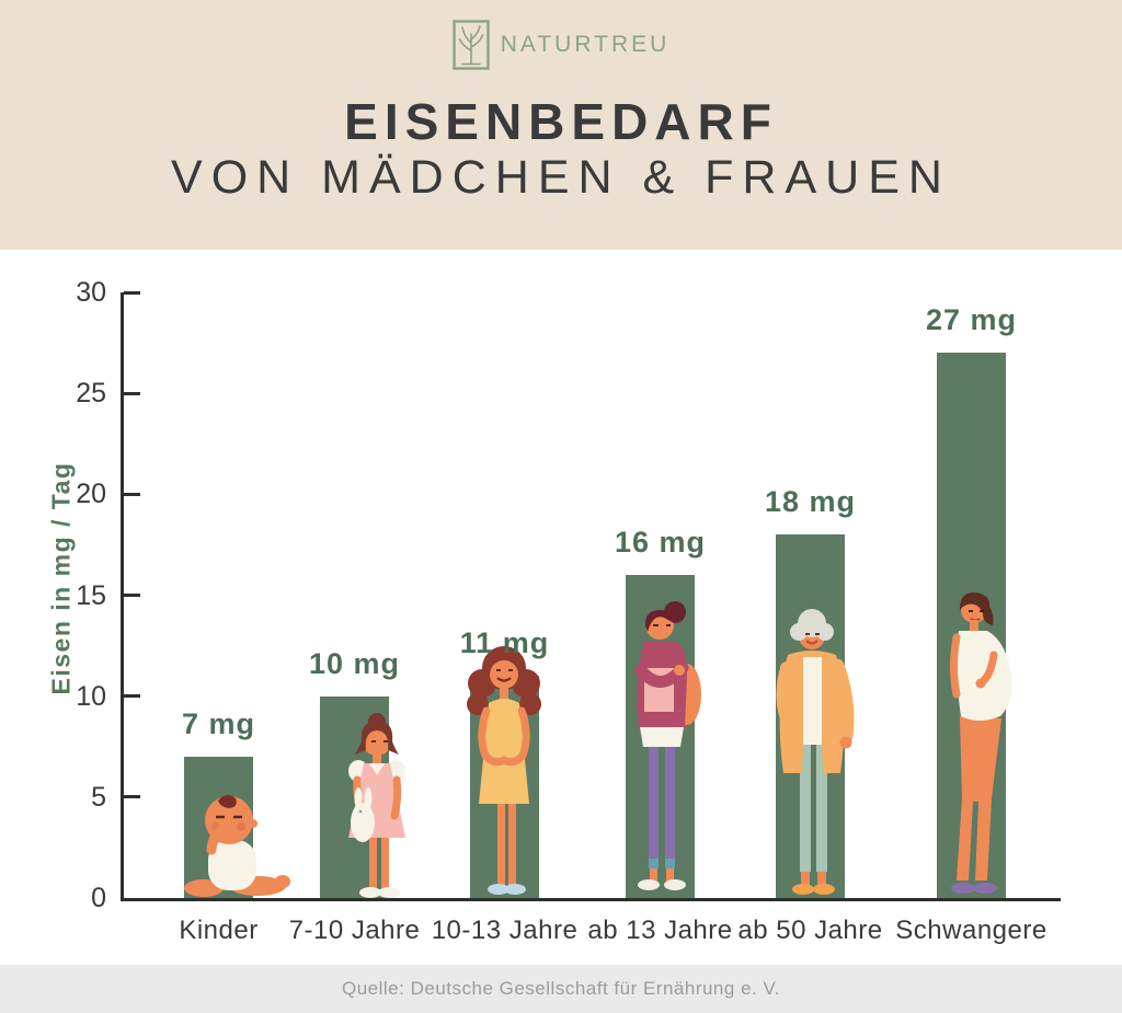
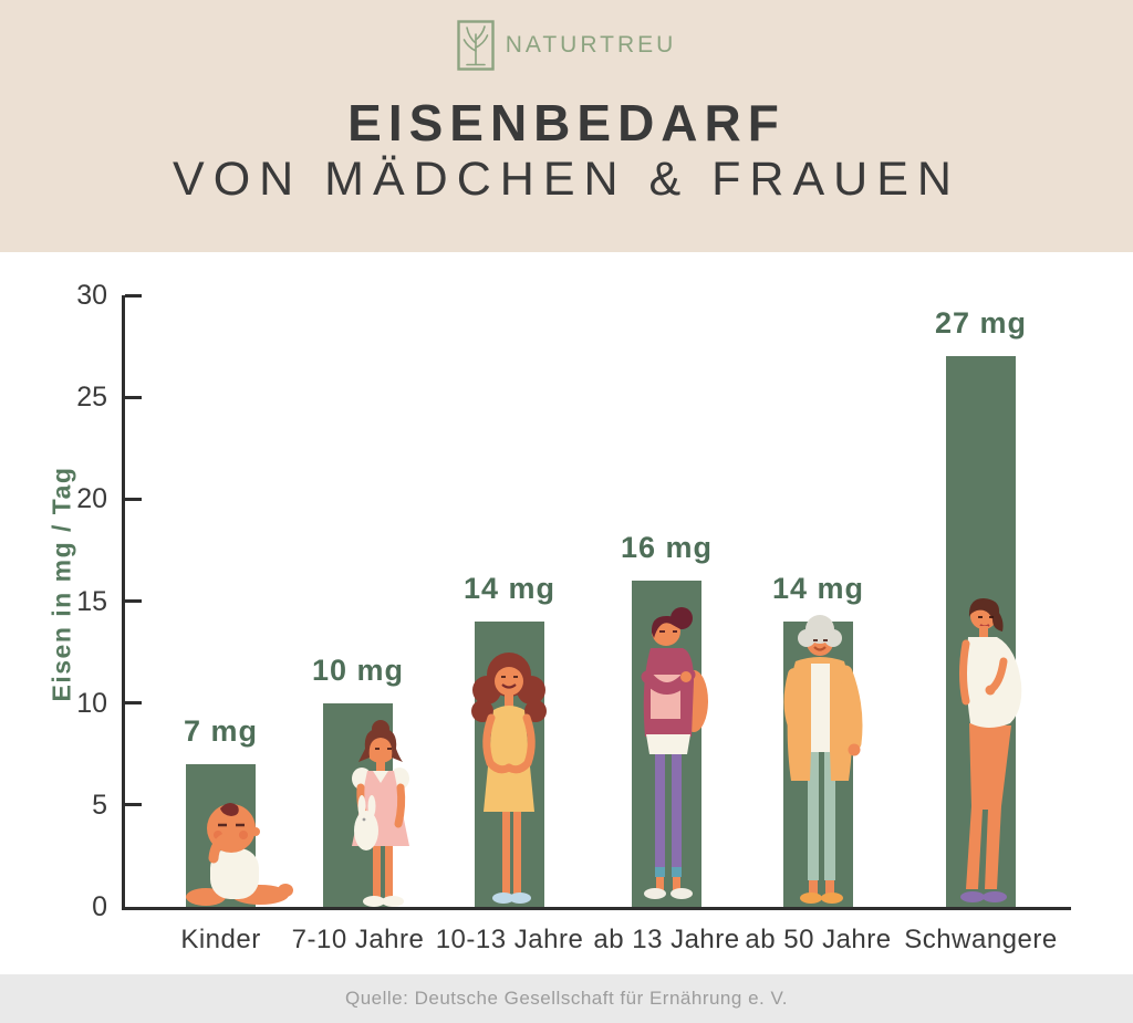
10-13 Jahre: 11 -> 14
ab 50 Jahre: 18 -> 14
